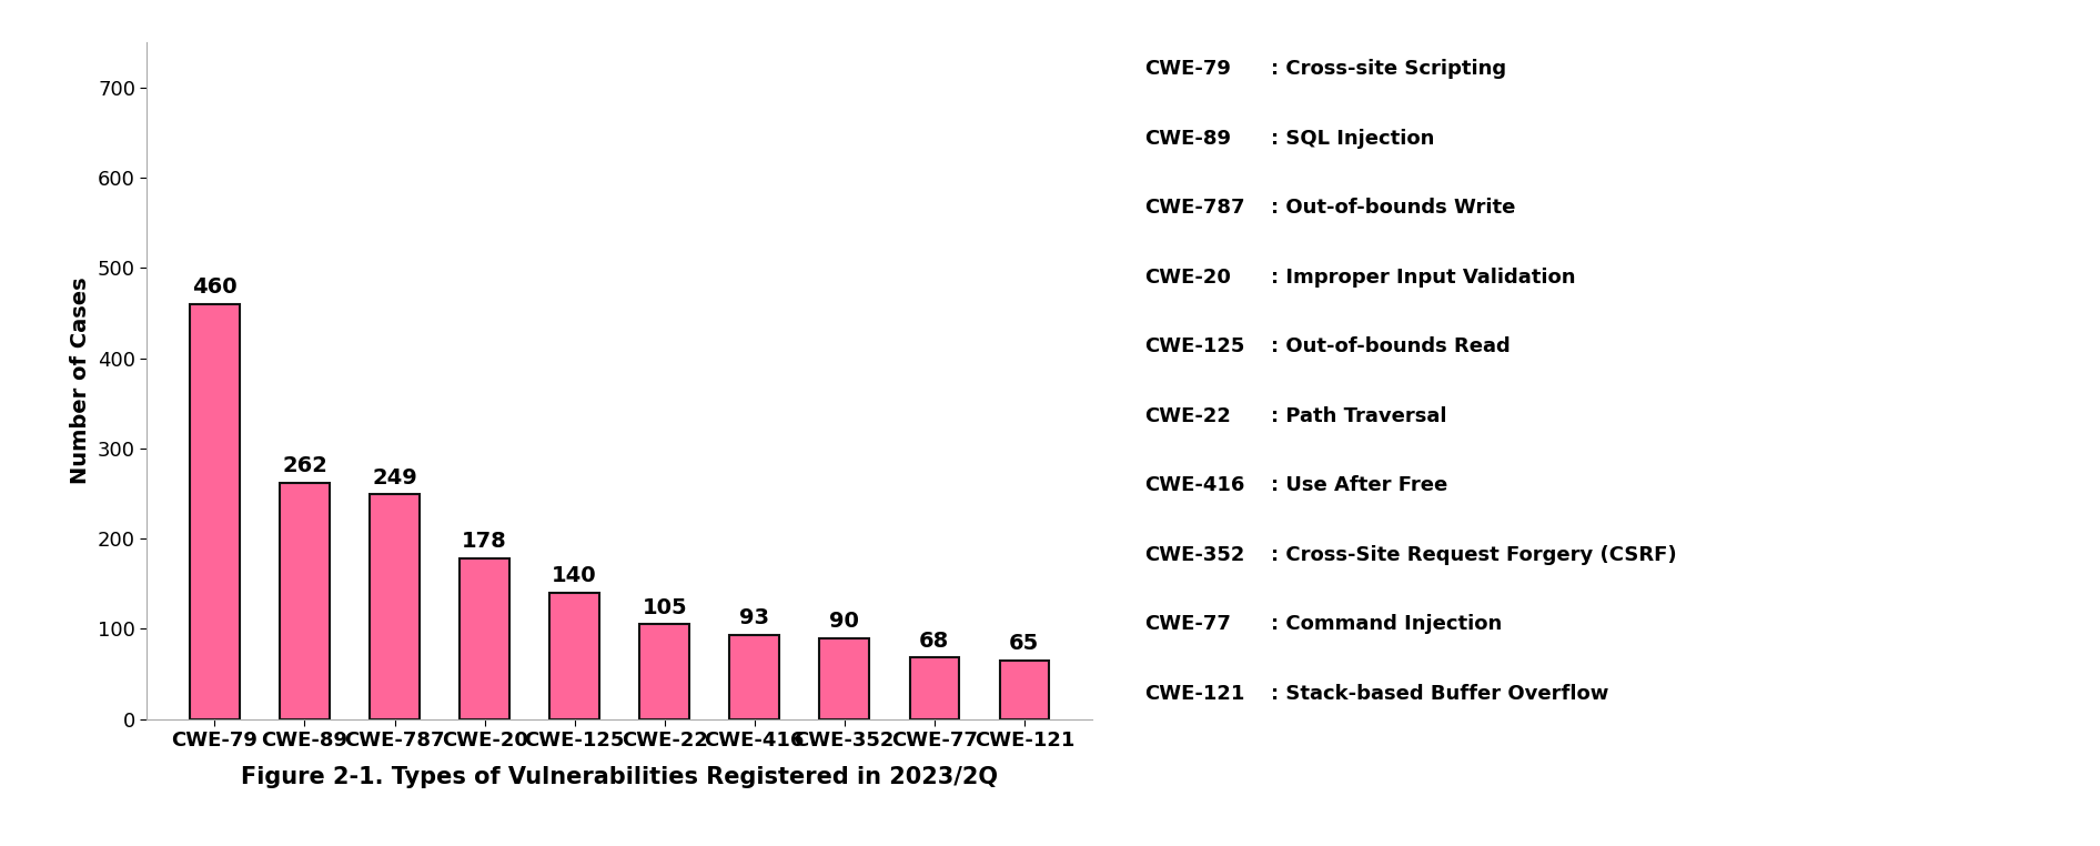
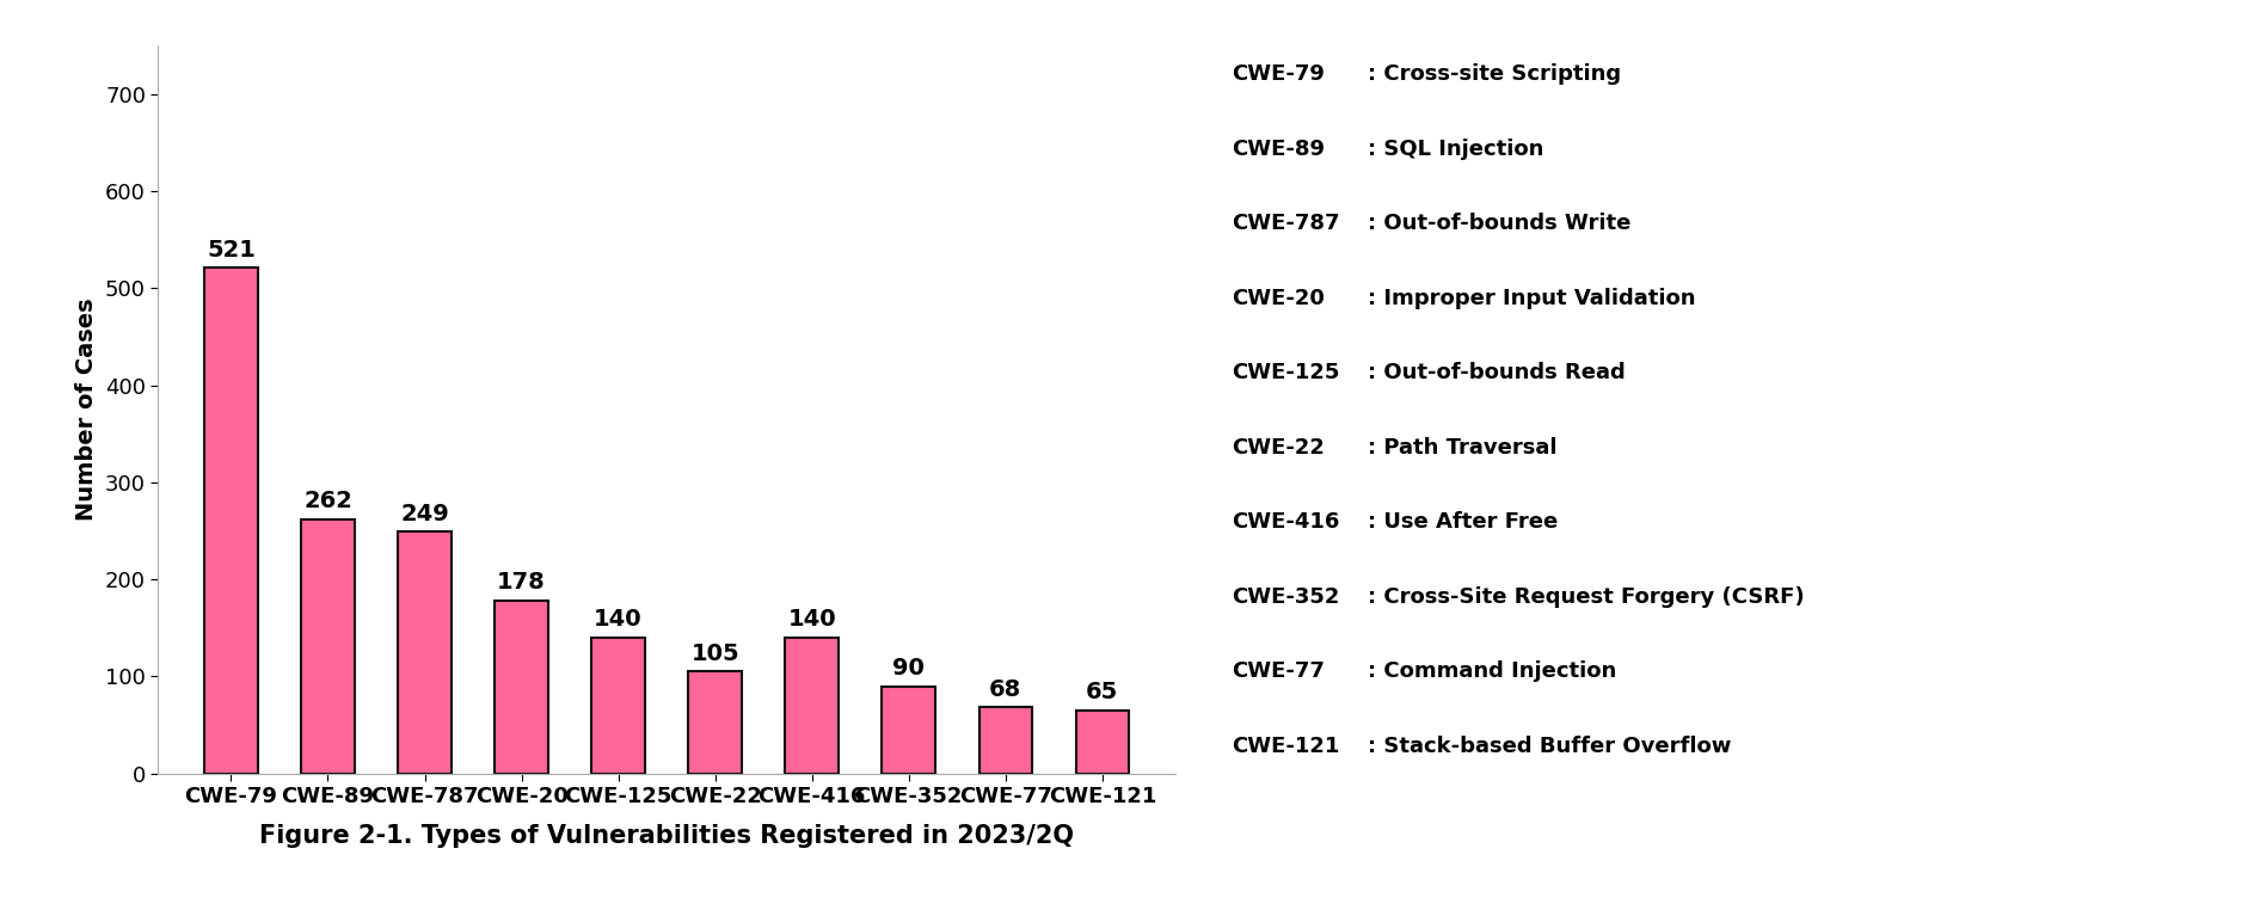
CWE-79: 460 -> 521
CWE-416: 93 -> 140
